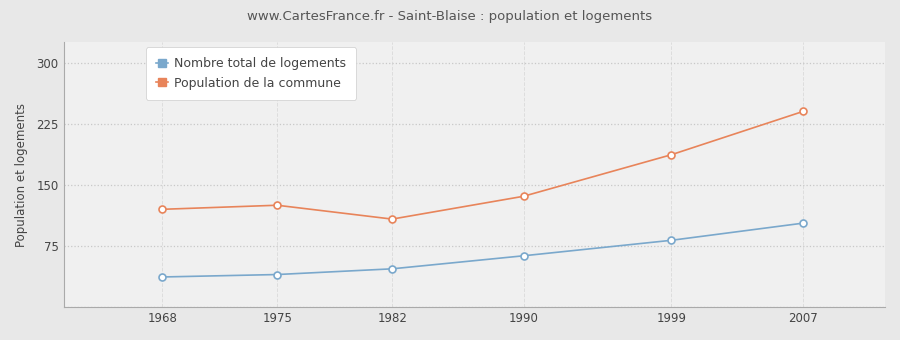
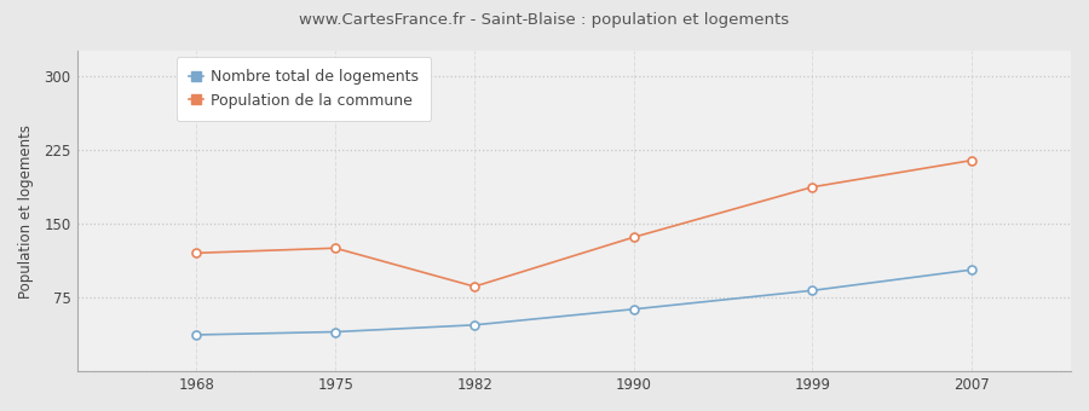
Population de la commune/1982: 108 -> 86
Population de la commune/2007: 240 -> 214
